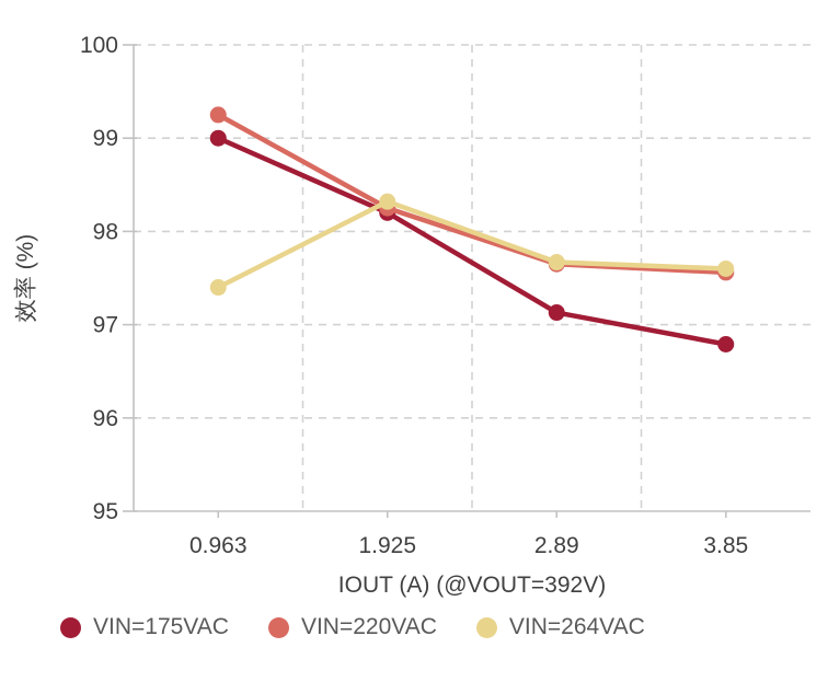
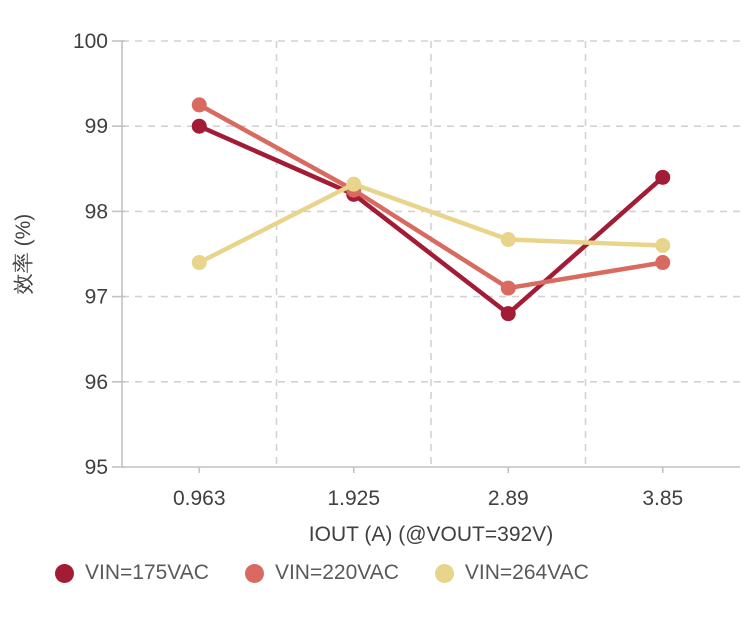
VIN=175VAC/2.89: 97.1 -> 96.8
VIN=220VAC/2.89: 97.7 -> 97.1
VIN=175VAC/3.85: 96.8 -> 98.4
VIN=220VAC/3.85: 97.6 -> 97.4
